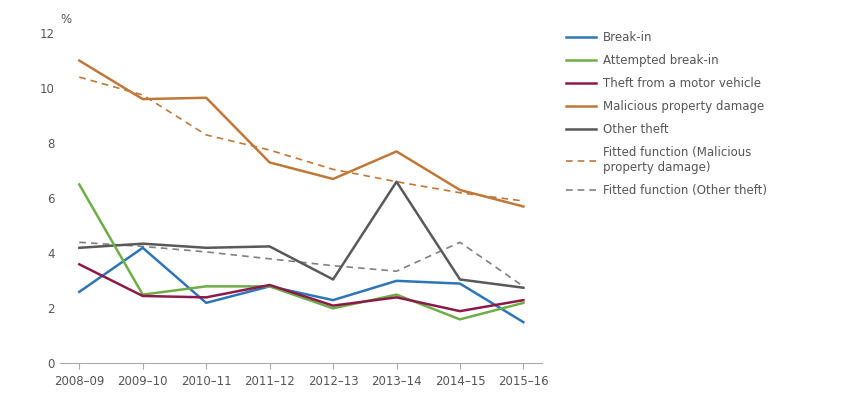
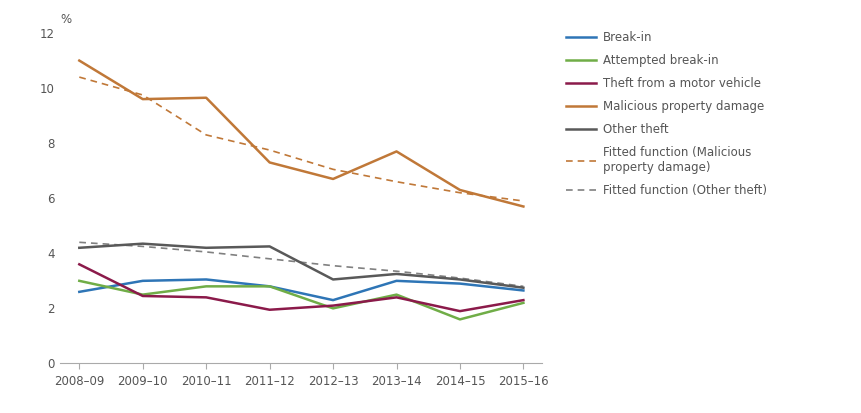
Attempted break-in/2008–09: 6.5 -> 3.0
Break-in/2009–10: 4.20 -> 3.00
Break-in/2010–11: 2.20 -> 3.05
Theft from a motor vehicle/2011–12: 2.85 -> 1.95
Other theft/2013–14: 6.60 -> 3.25
Fitted function (Other theft)/2014–15: 4.40 -> 3.10
Break-in/2015–16: 1.50 -> 2.65
